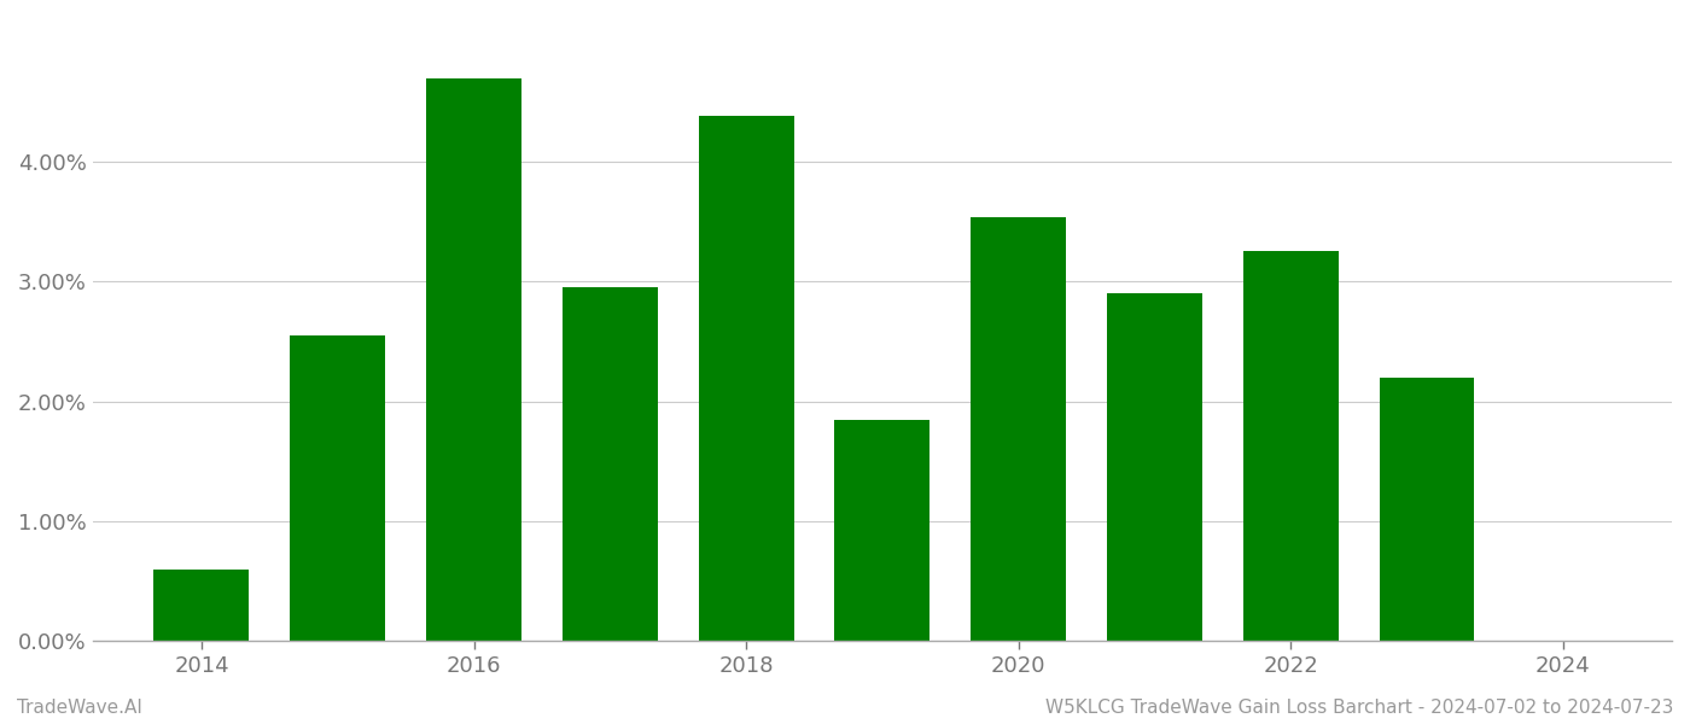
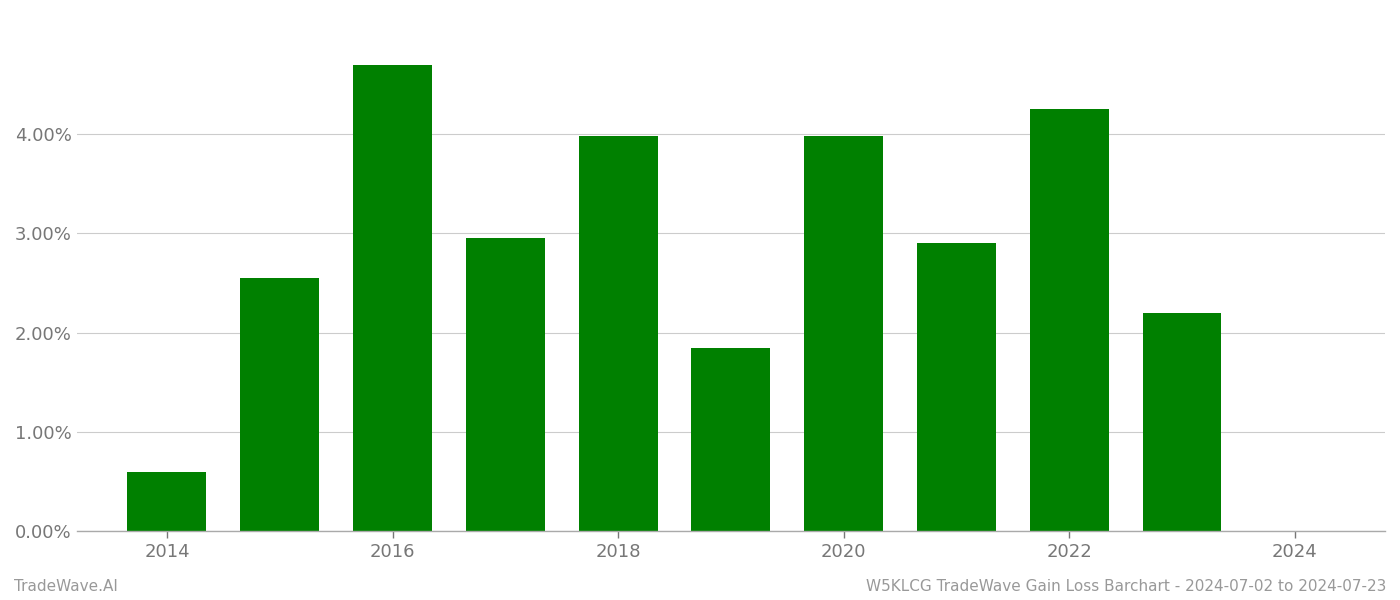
2018: 4.38% -> 3.98%
2020: 3.54% -> 3.98%
2022: 3.26% -> 4.25%
